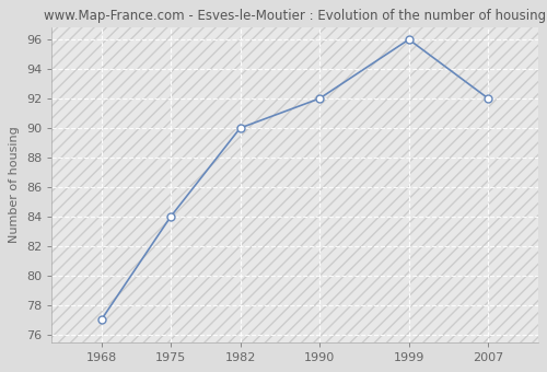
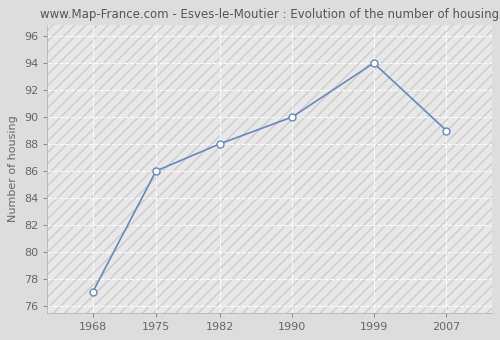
1975: 84 -> 86
1982: 90 -> 88
1990: 92 -> 90
1999: 96 -> 94
2007: 92 -> 89
